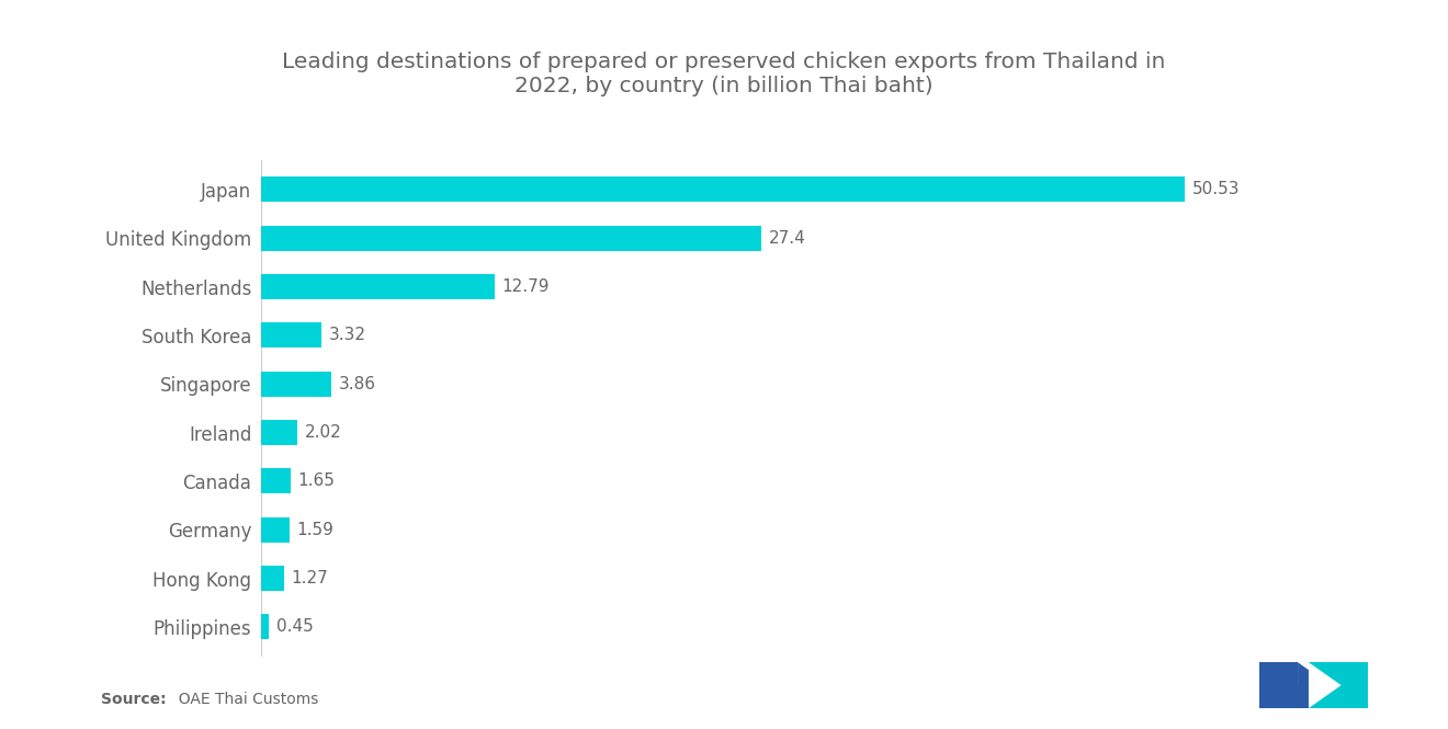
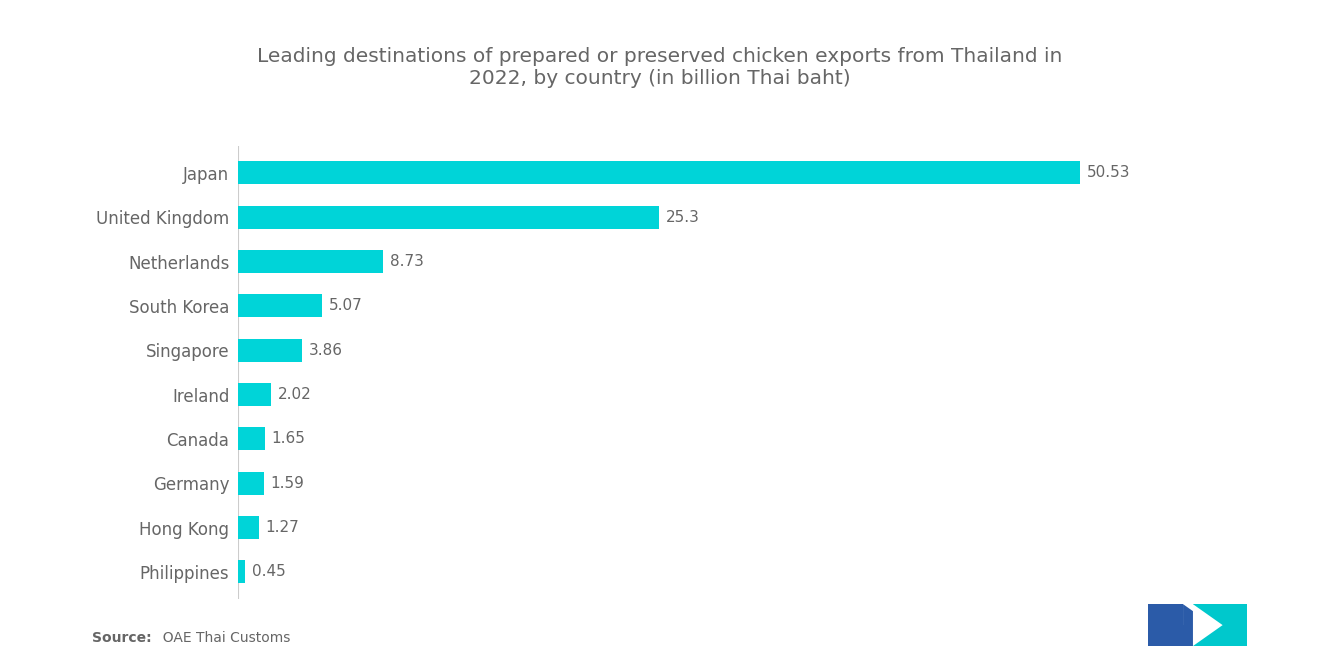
United Kingdom: 27.4 -> 25.3
Netherlands: 12.79 -> 8.73
South Korea: 3.32 -> 5.07
